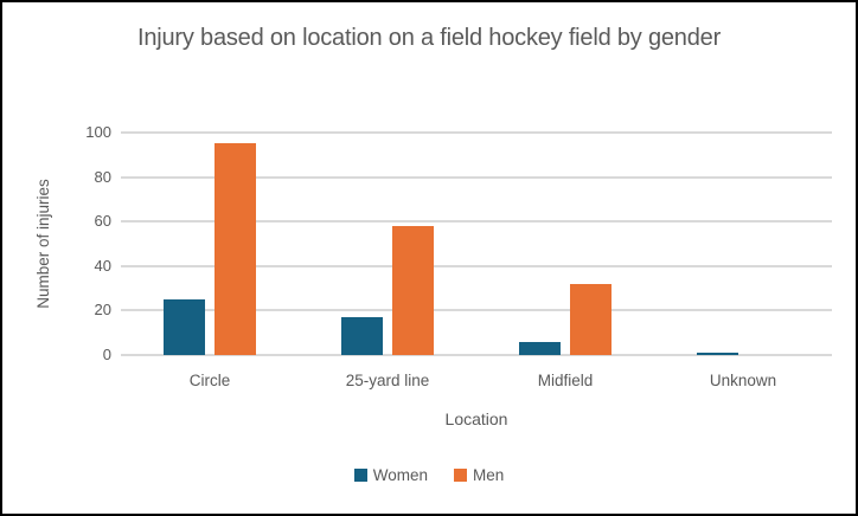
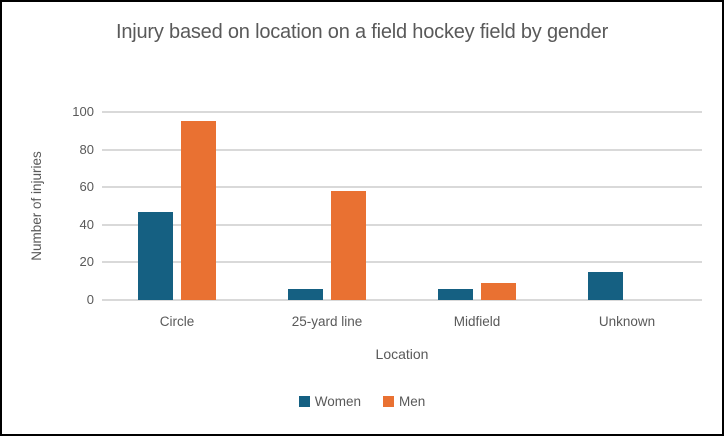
Women/Circle: 25 -> 47
Women/25-yard line: 17 -> 6
Men/Midfield: 32 -> 9
Women/Unknown: 1 -> 15
